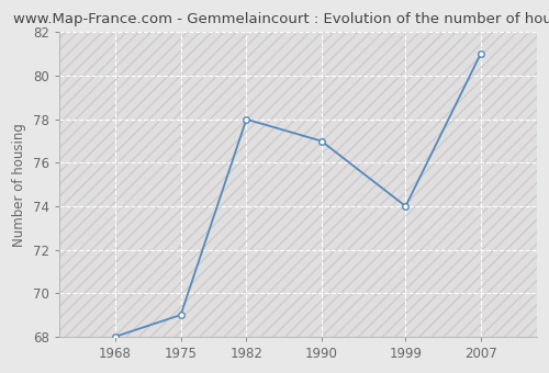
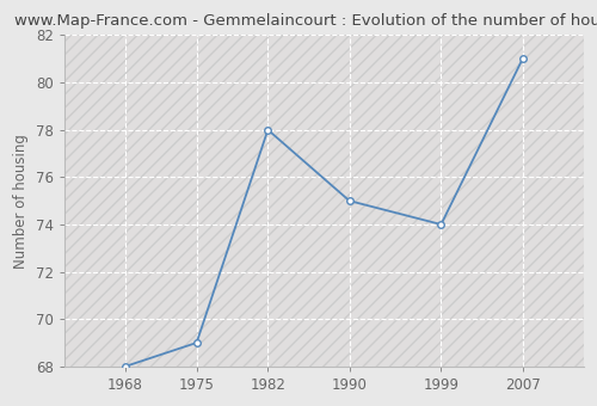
1990: 77 -> 75
